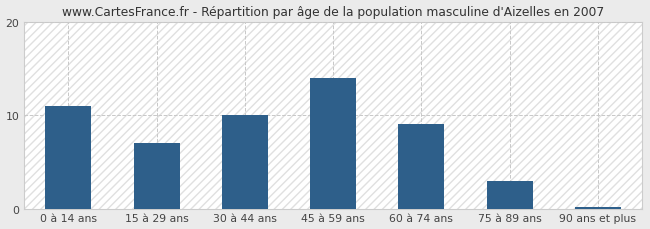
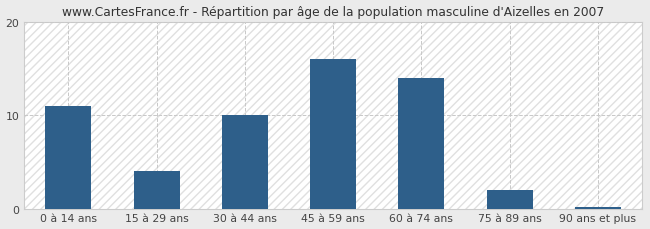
15 à 29 ans: 7.0 -> 4.0
45 à 59 ans: 14.0 -> 16.0
60 à 74 ans: 9.0 -> 14.0
75 à 89 ans: 3.0 -> 2.0
